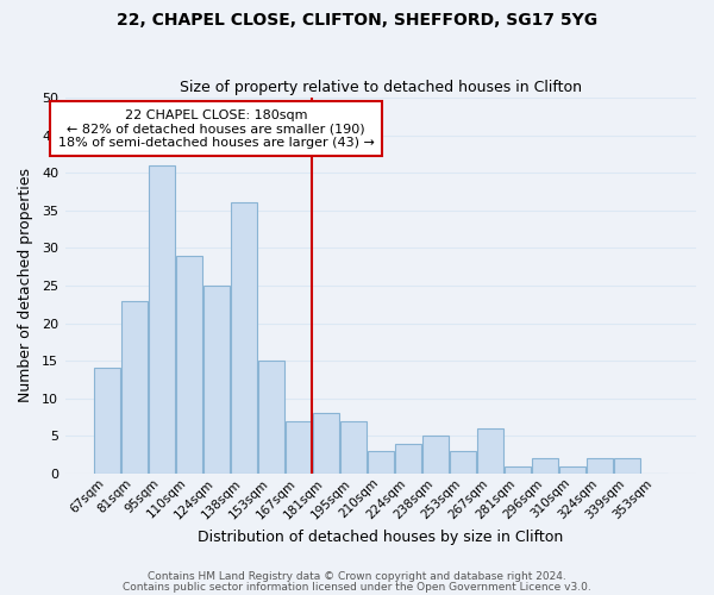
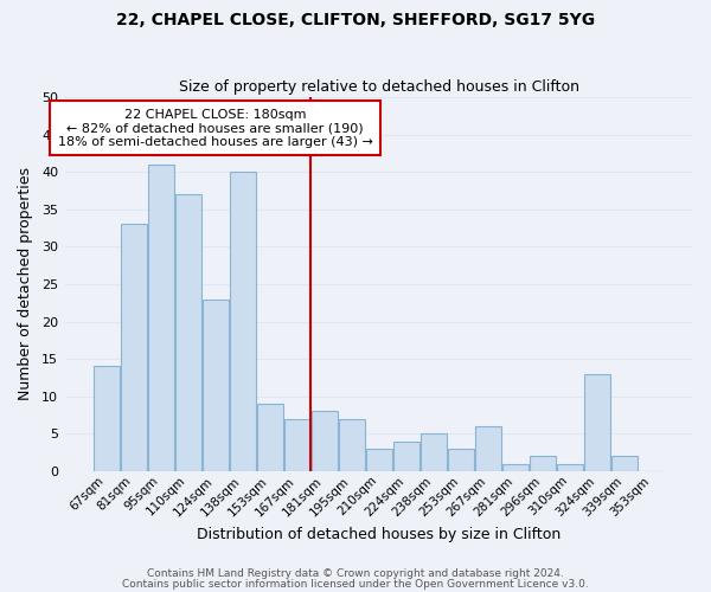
81sqm: 23 -> 33
110sqm: 29 -> 37
124sqm: 25 -> 23
138sqm: 36 -> 40
153sqm: 15 -> 9
324sqm: 2 -> 13
